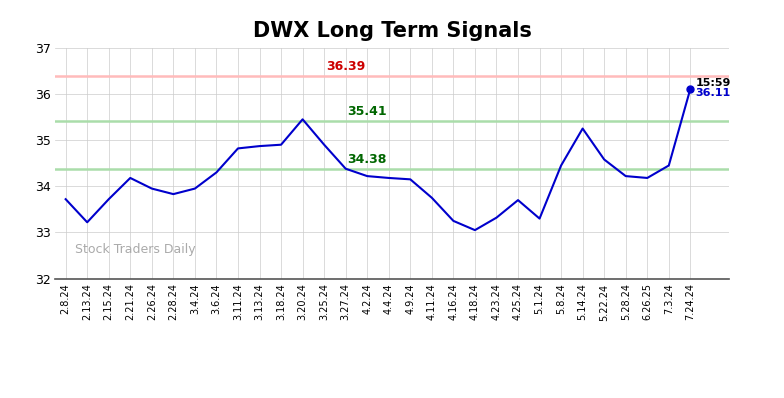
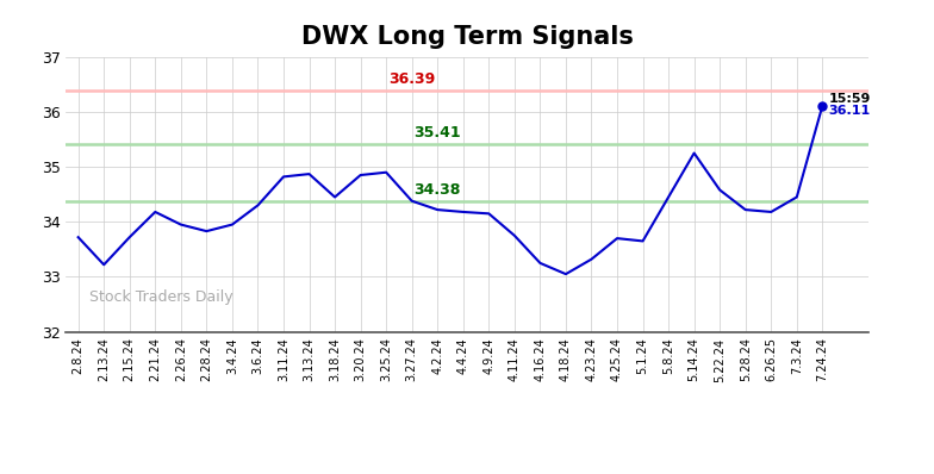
3.18.24: 34.90 -> 34.45
3.20.24: 35.45 -> 34.85
5.1.24: 33.30 -> 33.65
